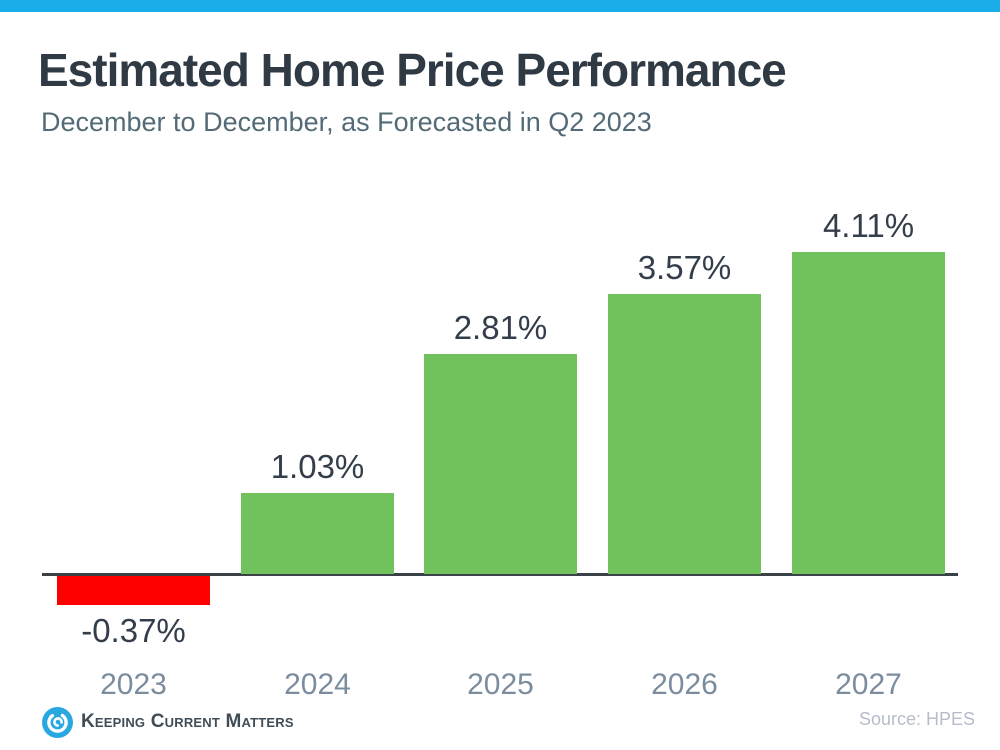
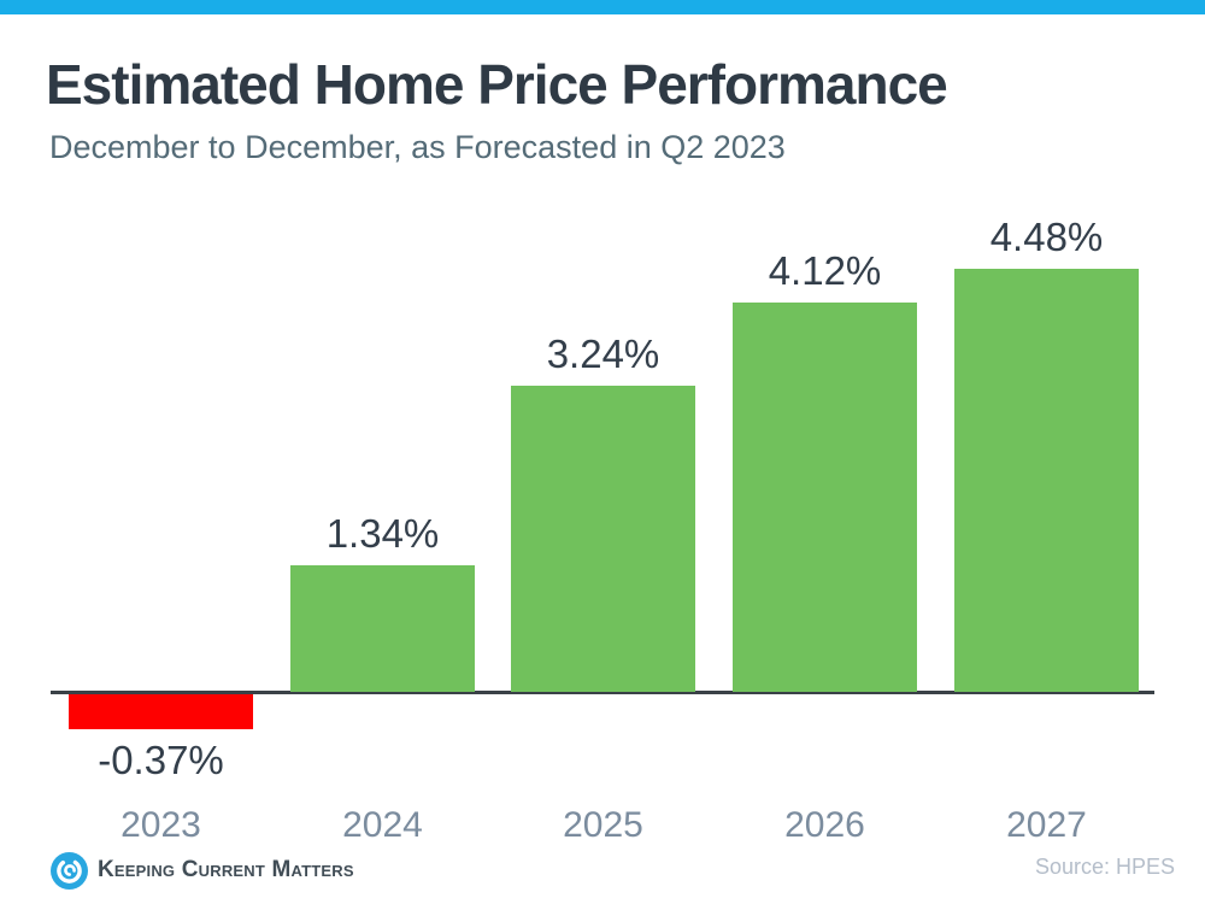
2024: 1.03% -> 1.34%
2025: 2.81% -> 3.24%
2026: 3.57% -> 4.12%
2027: 4.11% -> 4.48%
